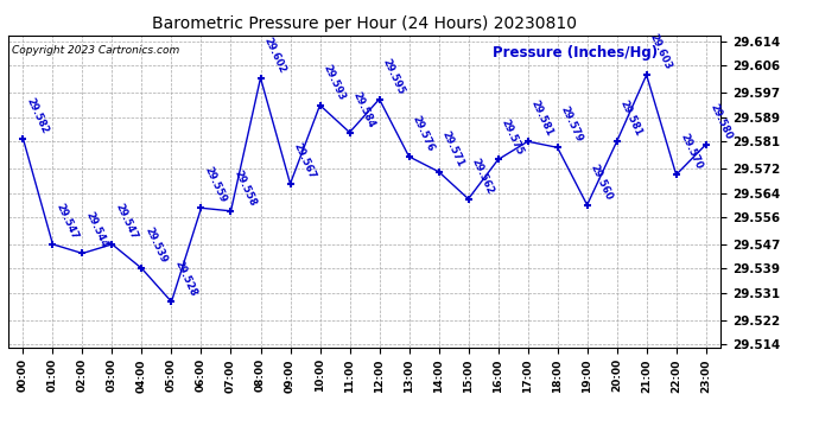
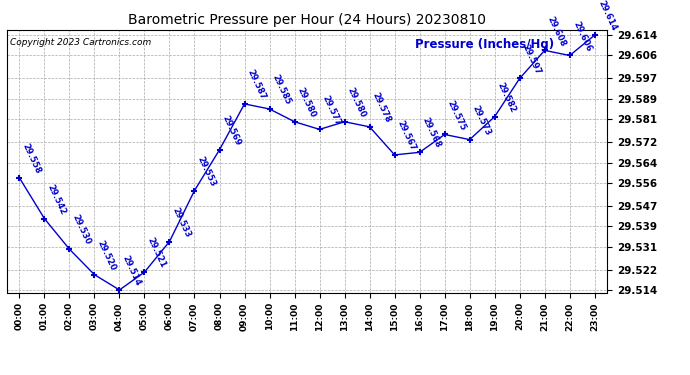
00:00: 29.582 -> 29.558
01:00: 29.547 -> 29.542
02:00: 29.544 -> 29.530
03:00: 29.547 -> 29.520
04:00: 29.539 -> 29.514
05:00: 29.528 -> 29.521
06:00: 29.559 -> 29.533
07:00: 29.558 -> 29.553
08:00: 29.602 -> 29.569
09:00: 29.567 -> 29.587
10:00: 29.593 -> 29.585
11:00: 29.584 -> 29.580
12:00: 29.595 -> 29.577
13:00: 29.576 -> 29.580
14:00: 29.571 -> 29.578
15:00: 29.562 -> 29.567
16:00: 29.575 -> 29.568
17:00: 29.581 -> 29.575
18:00: 29.579 -> 29.573
19:00: 29.560 -> 29.582
20:00: 29.581 -> 29.597
21:00: 29.603 -> 29.608
22:00: 29.570 -> 29.606
23:00: 29.580 -> 29.614
